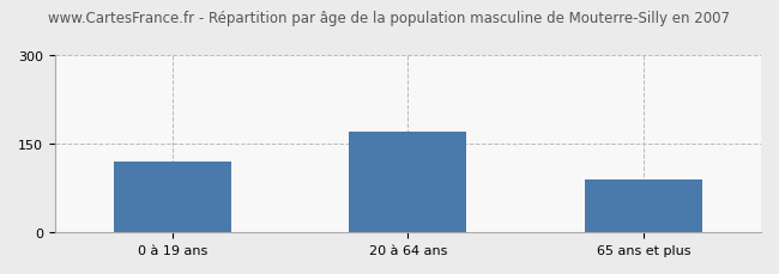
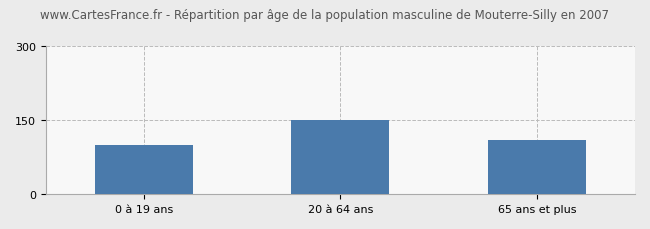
0 à 19 ans: 120 -> 100
20 à 64 ans: 170 -> 150
65 ans et plus: 90 -> 110
